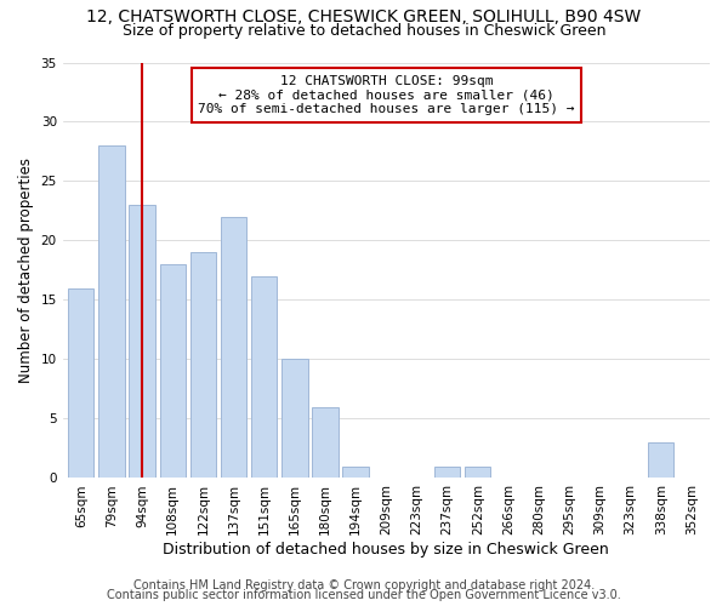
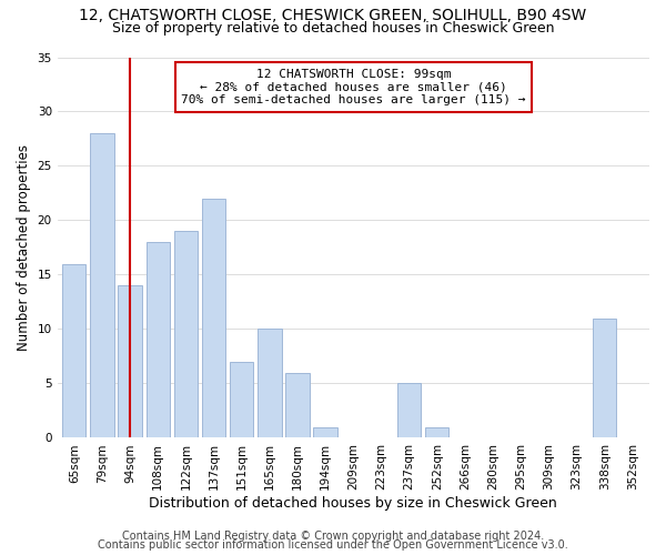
94sqm: 23 -> 14
151sqm: 17 -> 7
237sqm: 1 -> 5
338sqm: 3 -> 11
